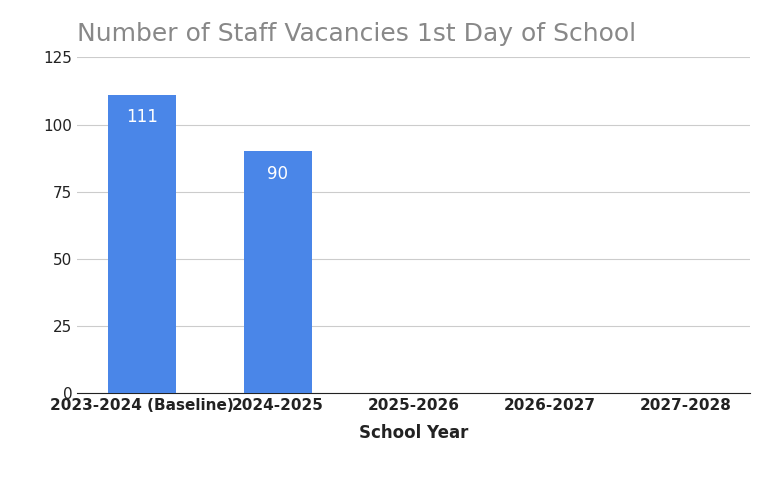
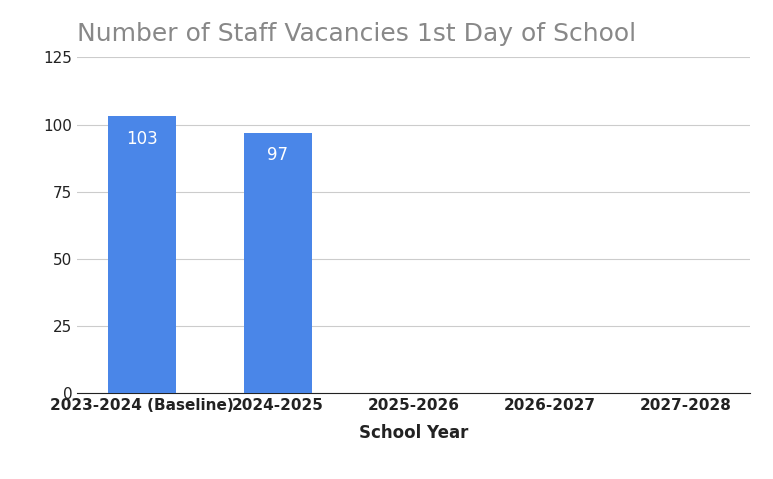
2023-2024 (Baseline): 111 -> 103
2024-2025: 90 -> 97
